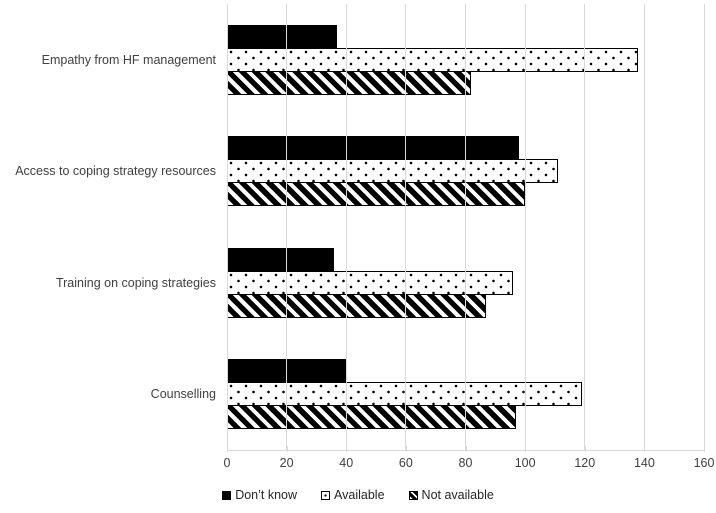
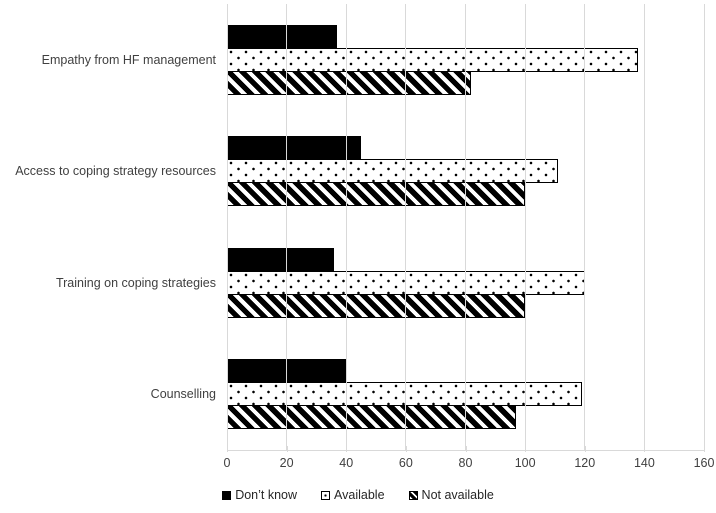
Don’t know/Access to coping strategy resources: 98 -> 45
Available/Training on coping strategies: 96 -> 120
Not available/Training on coping strategies: 87 -> 100
